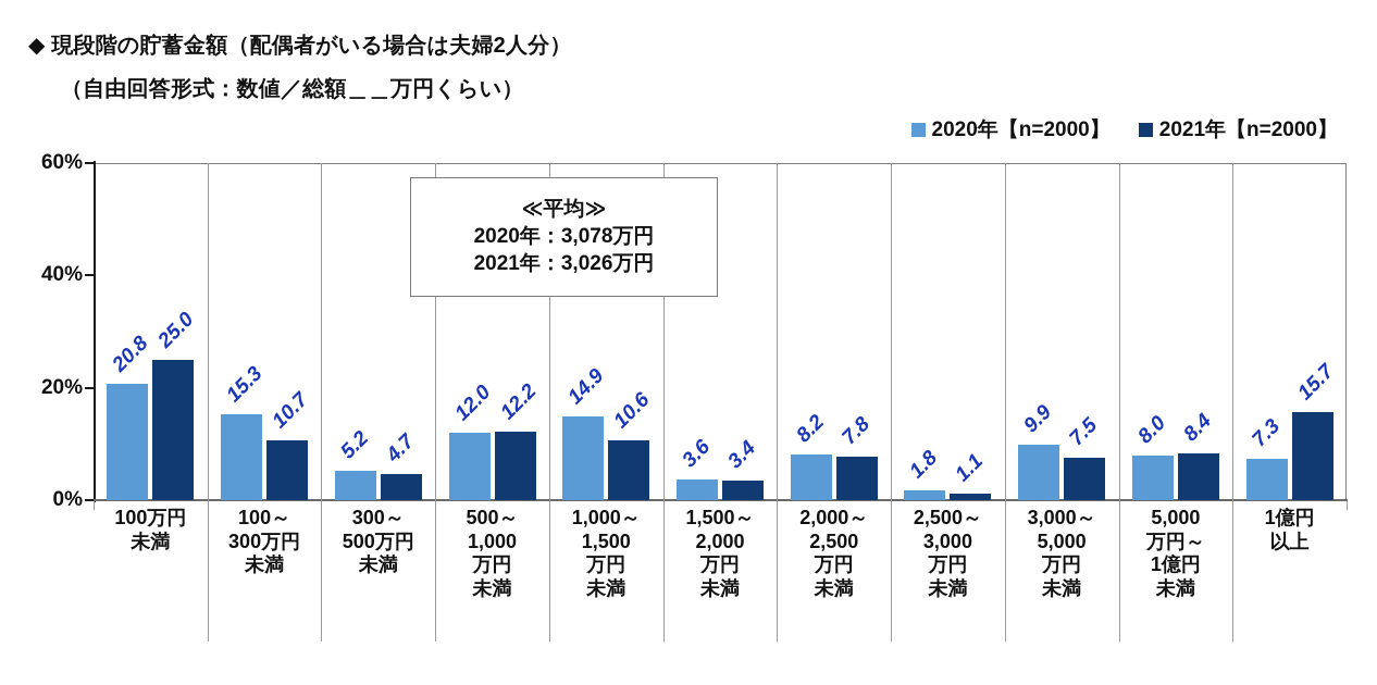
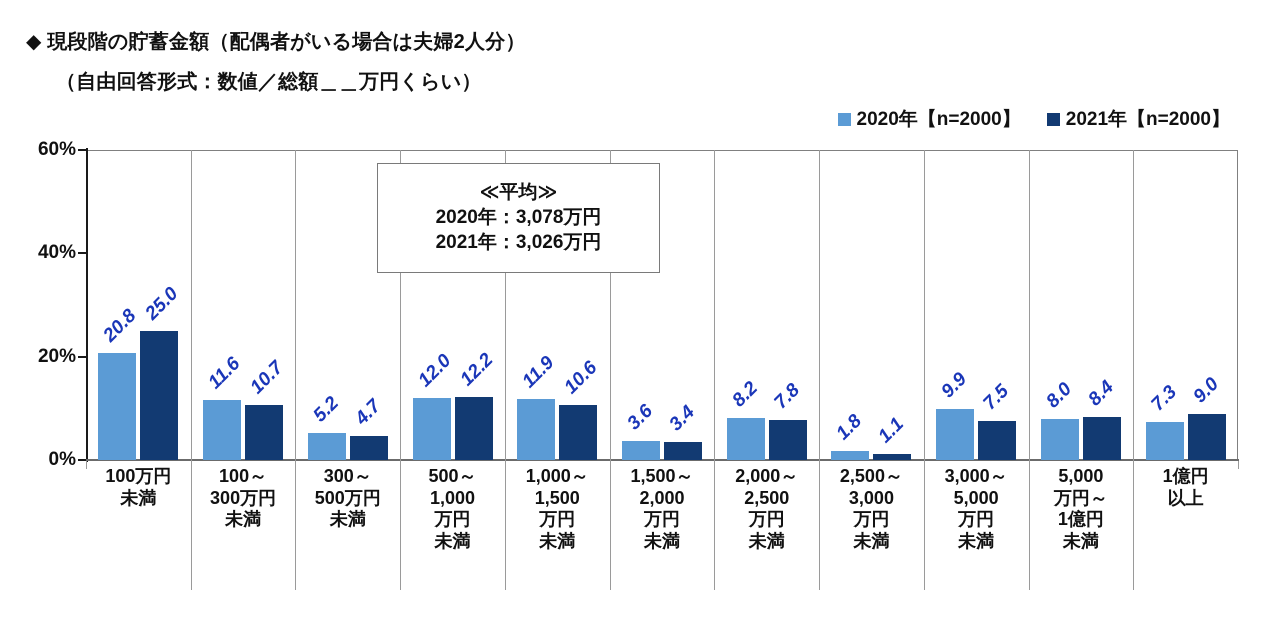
2020年【n=2000】/100～ 300万円 未満: 15.3 -> 11.6
2020年【n=2000】/1,000～ 1,500 万円 未満: 14.9 -> 11.9
2021年【n=2000】/1億円 以上: 15.7 -> 9.0
